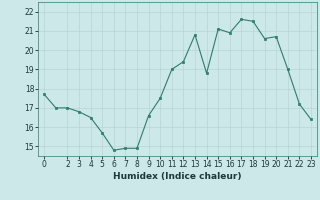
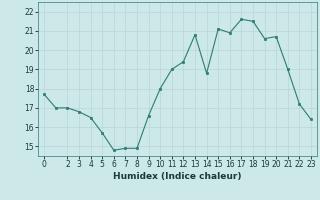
10: 17.5 -> 18.0
